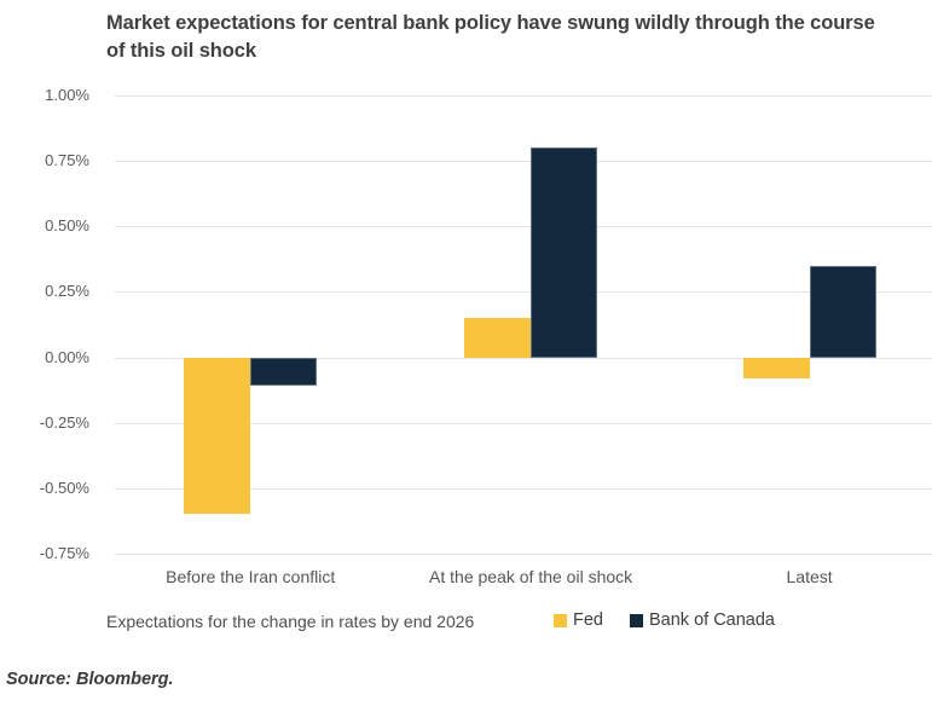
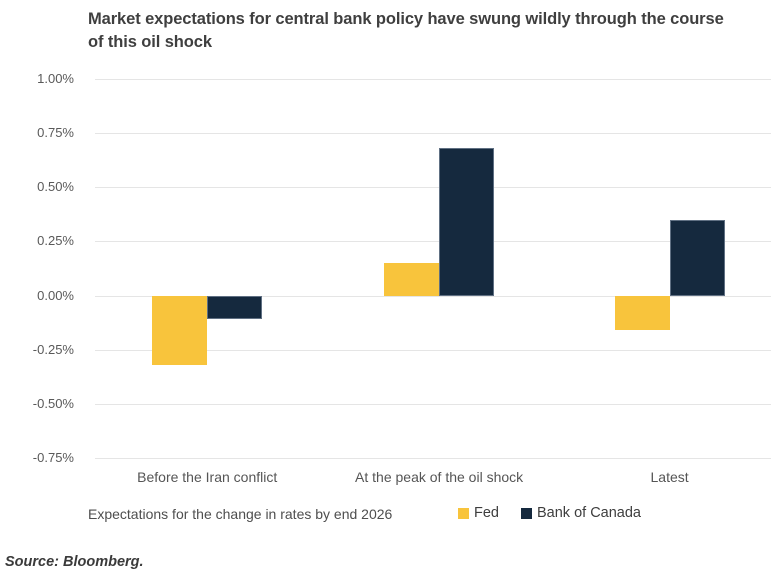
Fed/Before the Iran conflict: -0.60% -> -0.32%
Bank of Canada/At the peak of the oil shock: 0.80% -> 0.68%
Fed/Latest: -0.08% -> -0.16%
